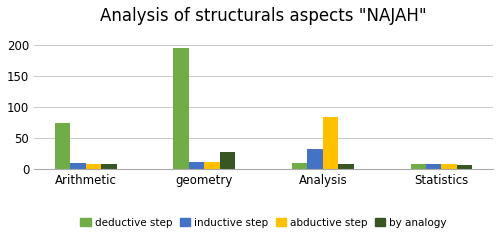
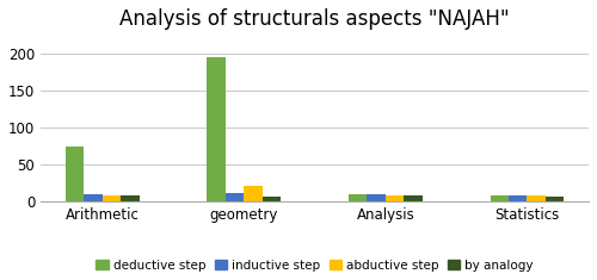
abductive step/geometry: 12 -> 22
by analogy/geometry: 28 -> 7
inductive step/Analysis: 32 -> 10
abductive step/Analysis: 84 -> 8
